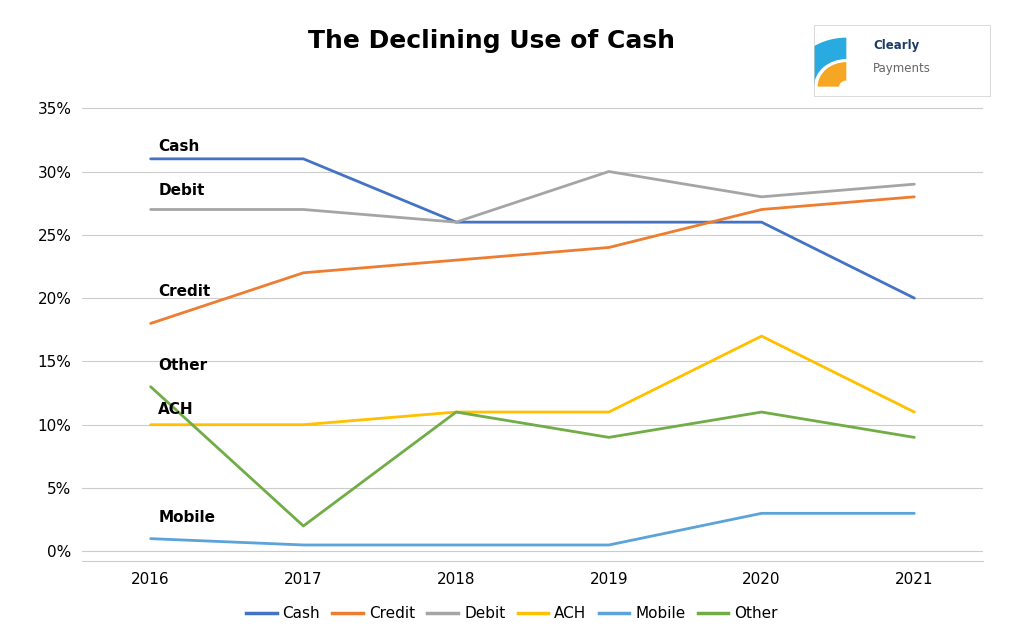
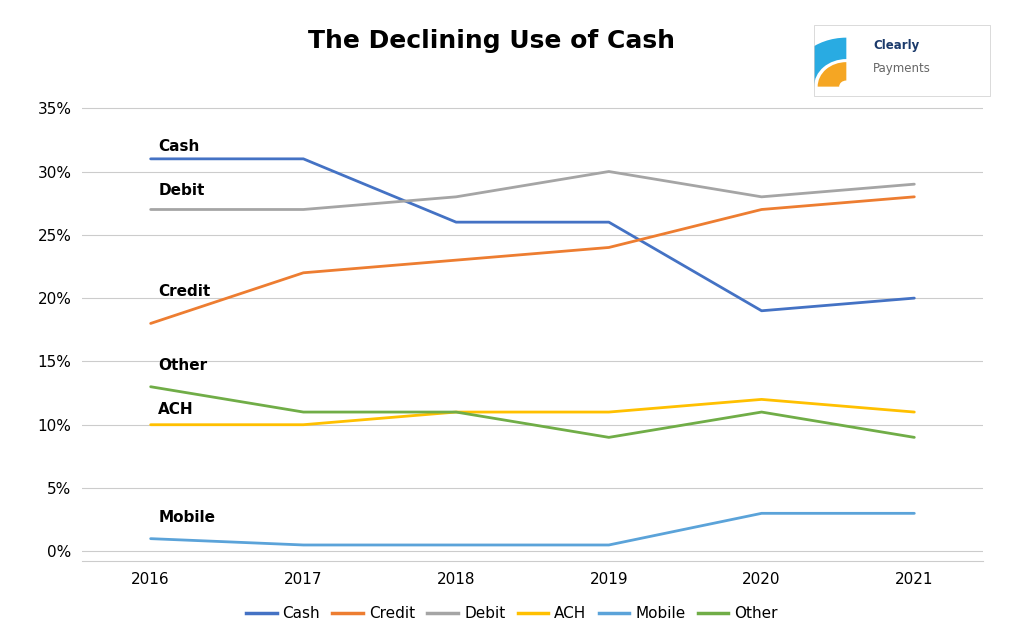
Other/2017: 2% -> 11%
Debit/2018: 26% -> 28%
Cash/2020: 26% -> 19%
ACH/2020: 17% -> 12%
